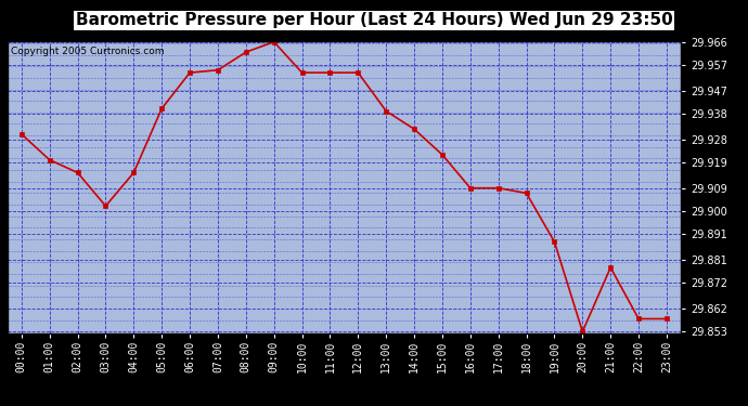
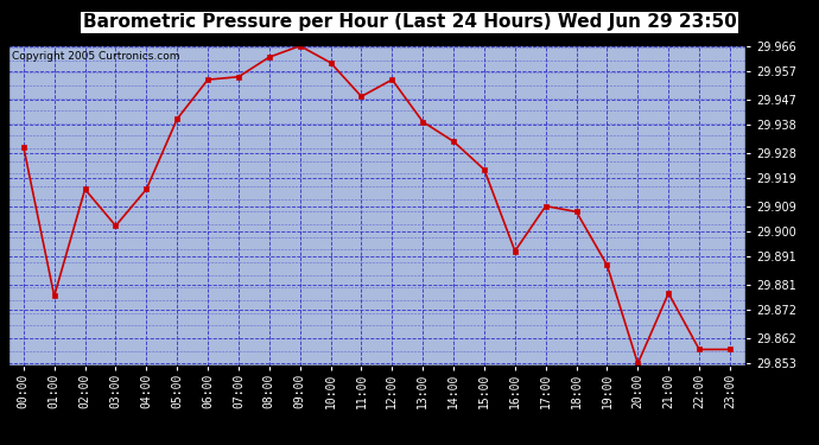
01:00: 29.920 -> 29.877
10:00: 29.954 -> 29.960
11:00: 29.954 -> 29.948
16:00: 29.909 -> 29.893
